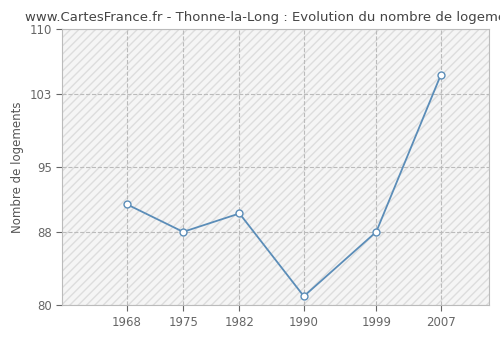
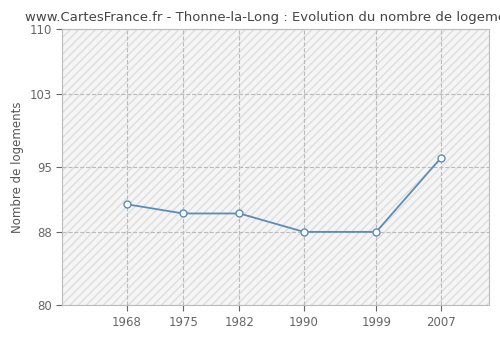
1975: 88 -> 90
1990: 81 -> 88
2007: 105 -> 96
